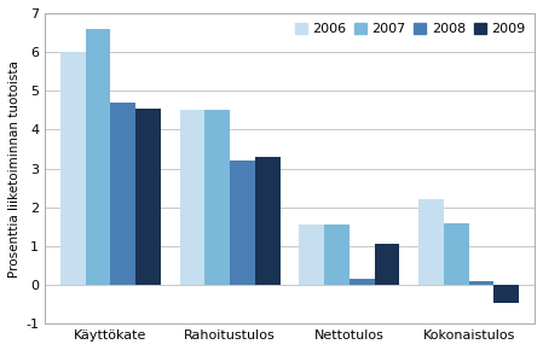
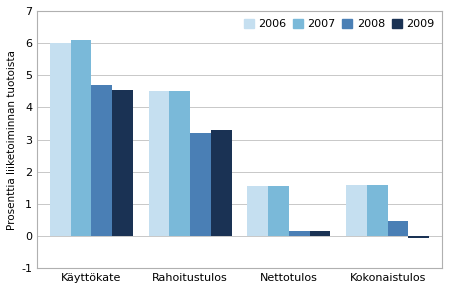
2007/Käyttökate: 6.60 -> 6.10
2009/Nettotulos: 1.05 -> 0.15
2006/Kokonaistulos: 2.20 -> 1.60
2008/Kokonaistulos: 0.10 -> 0.48
2009/Kokonaistulos: -0.45 -> -0.05
